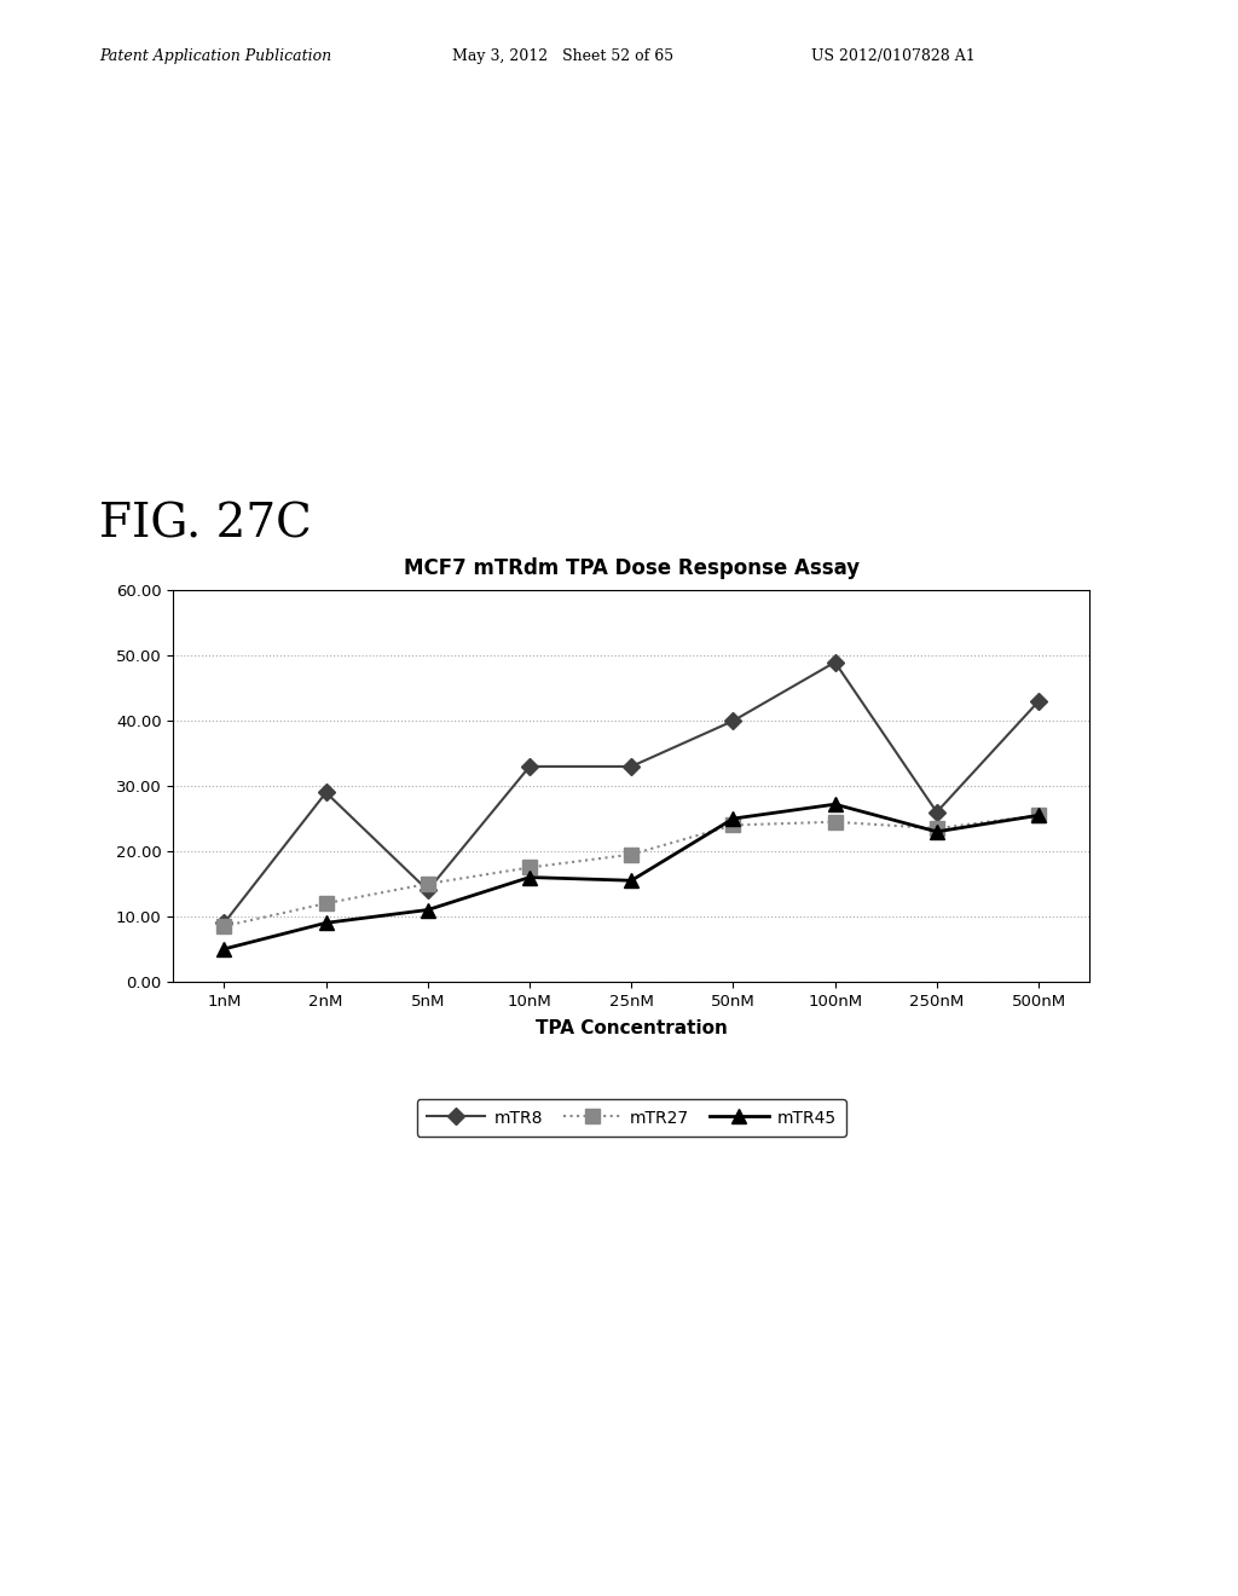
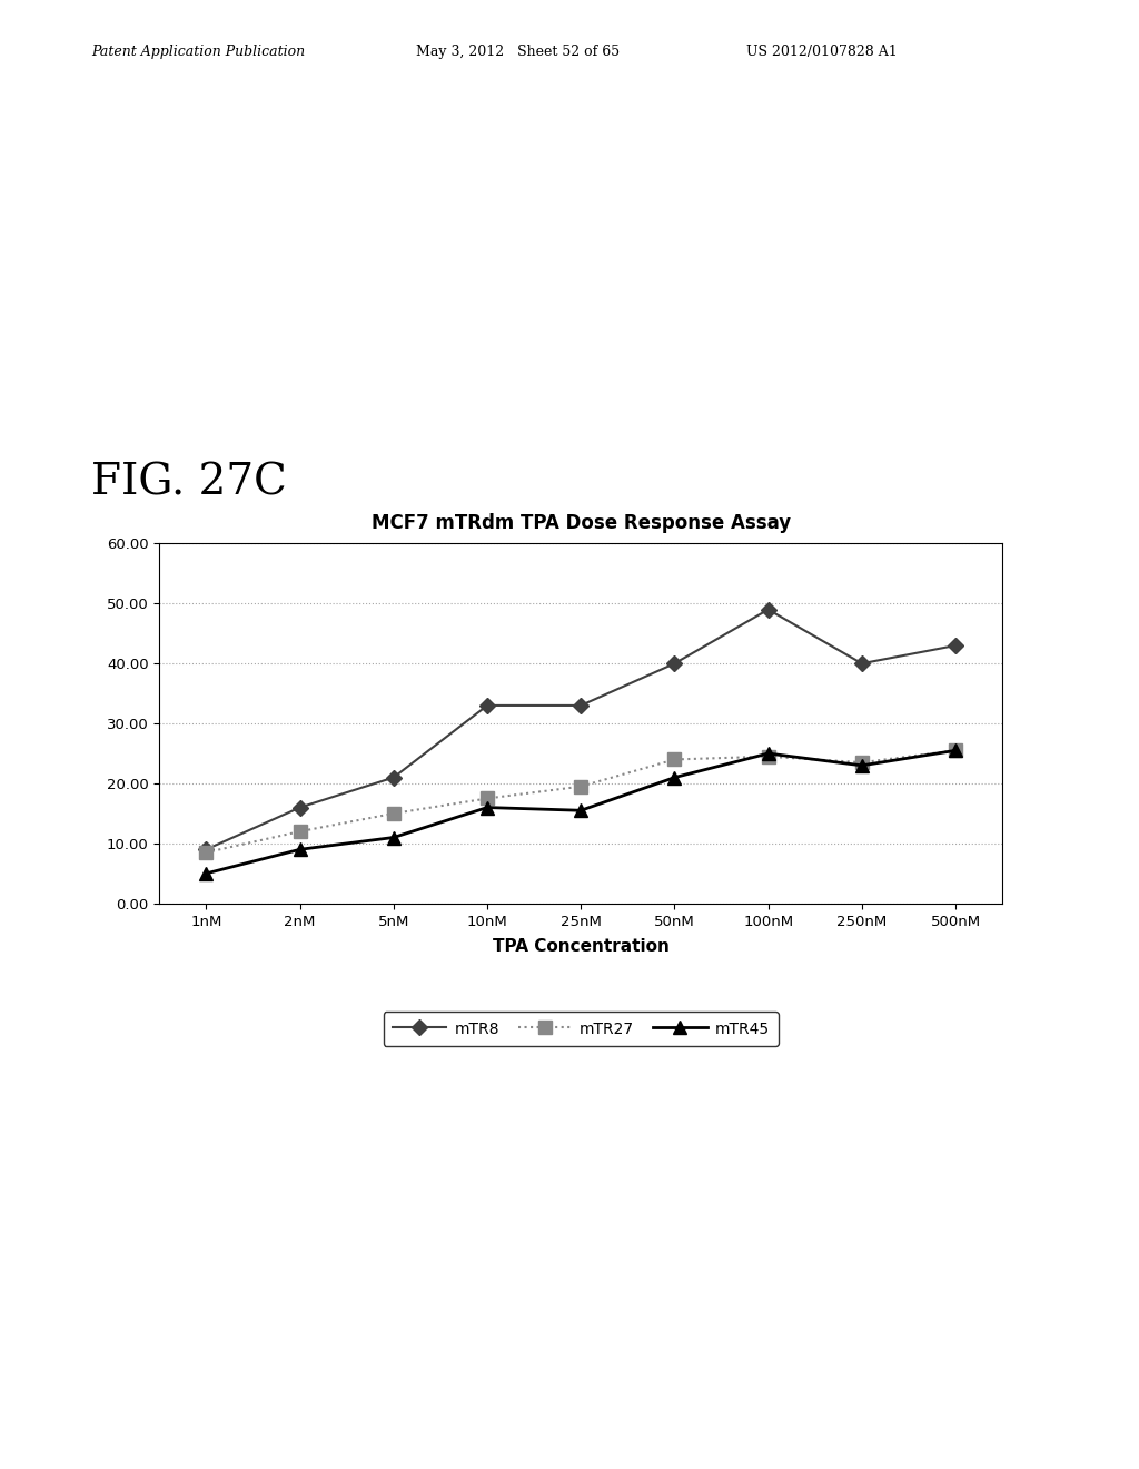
mTR8/2nM: 29 -> 16
mTR8/5nM: 14 -> 21
mTR45/50nM: 25.0 -> 21.0
mTR45/100nM: 27.2 -> 25.0
mTR8/250nM: 26 -> 40
